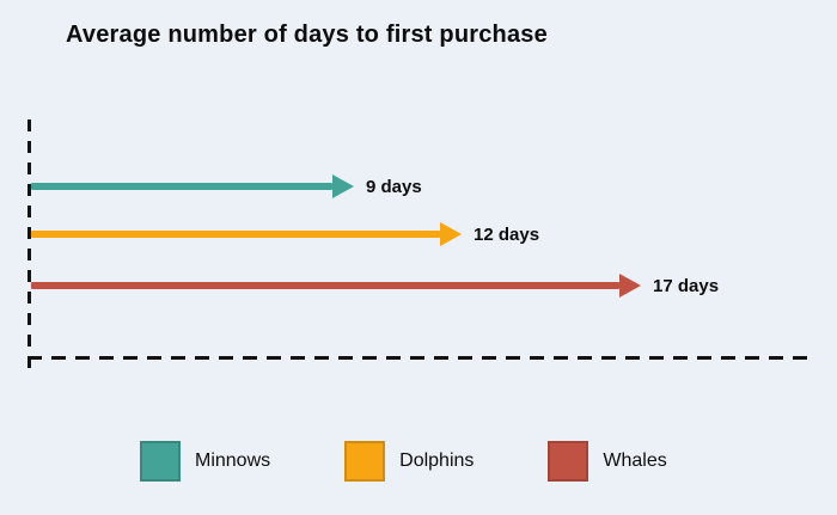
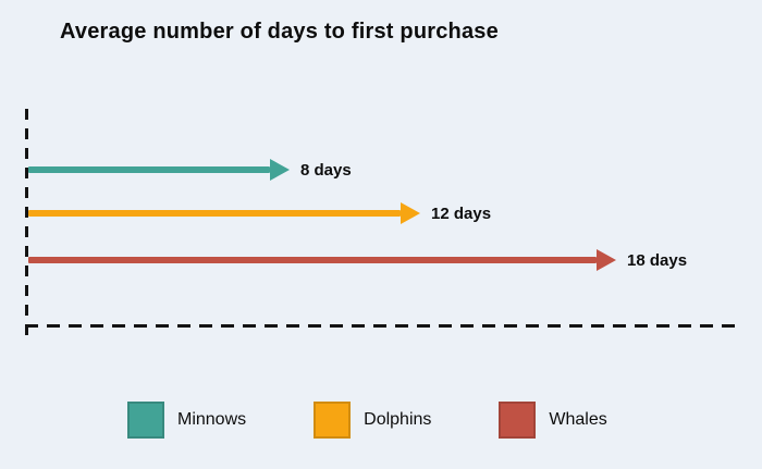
Minnows: 9 -> 8
Whales: 17 -> 18
